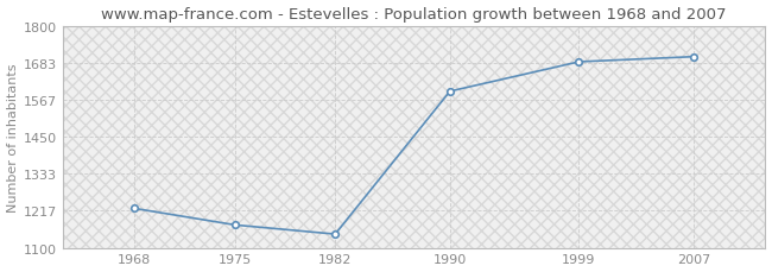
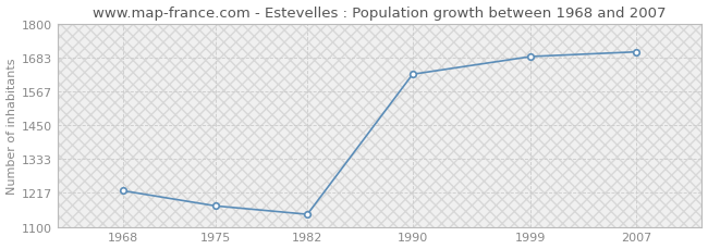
1990: 1593 -> 1625
